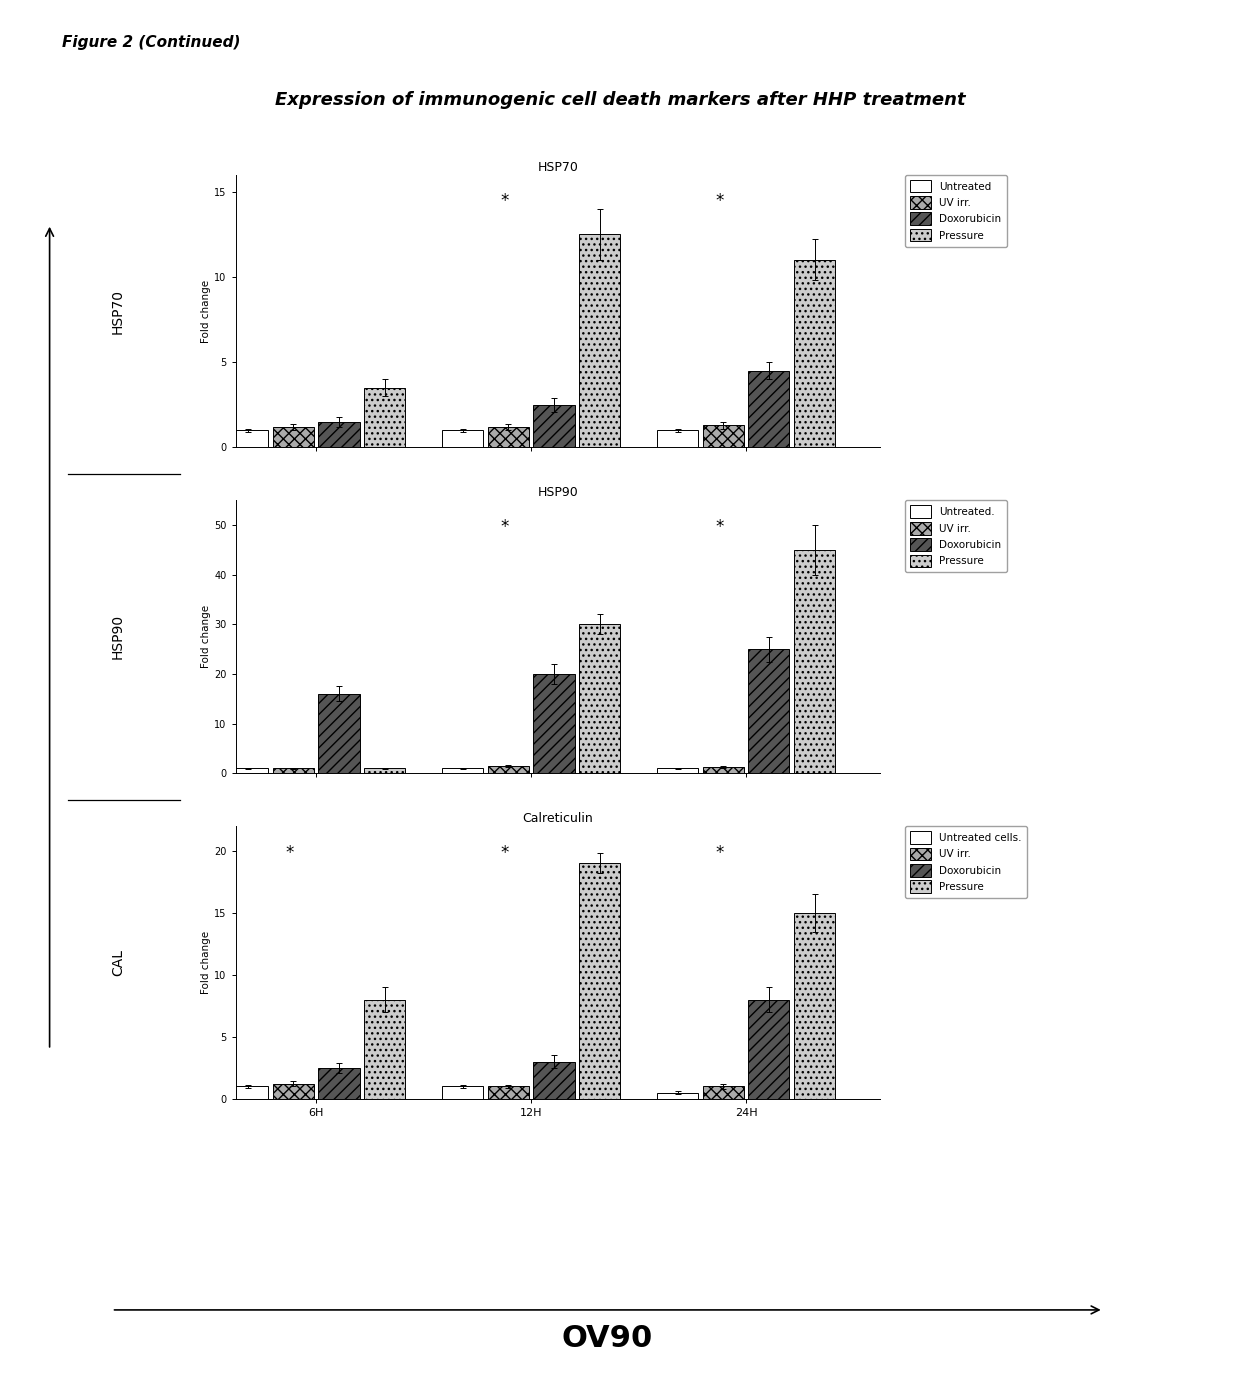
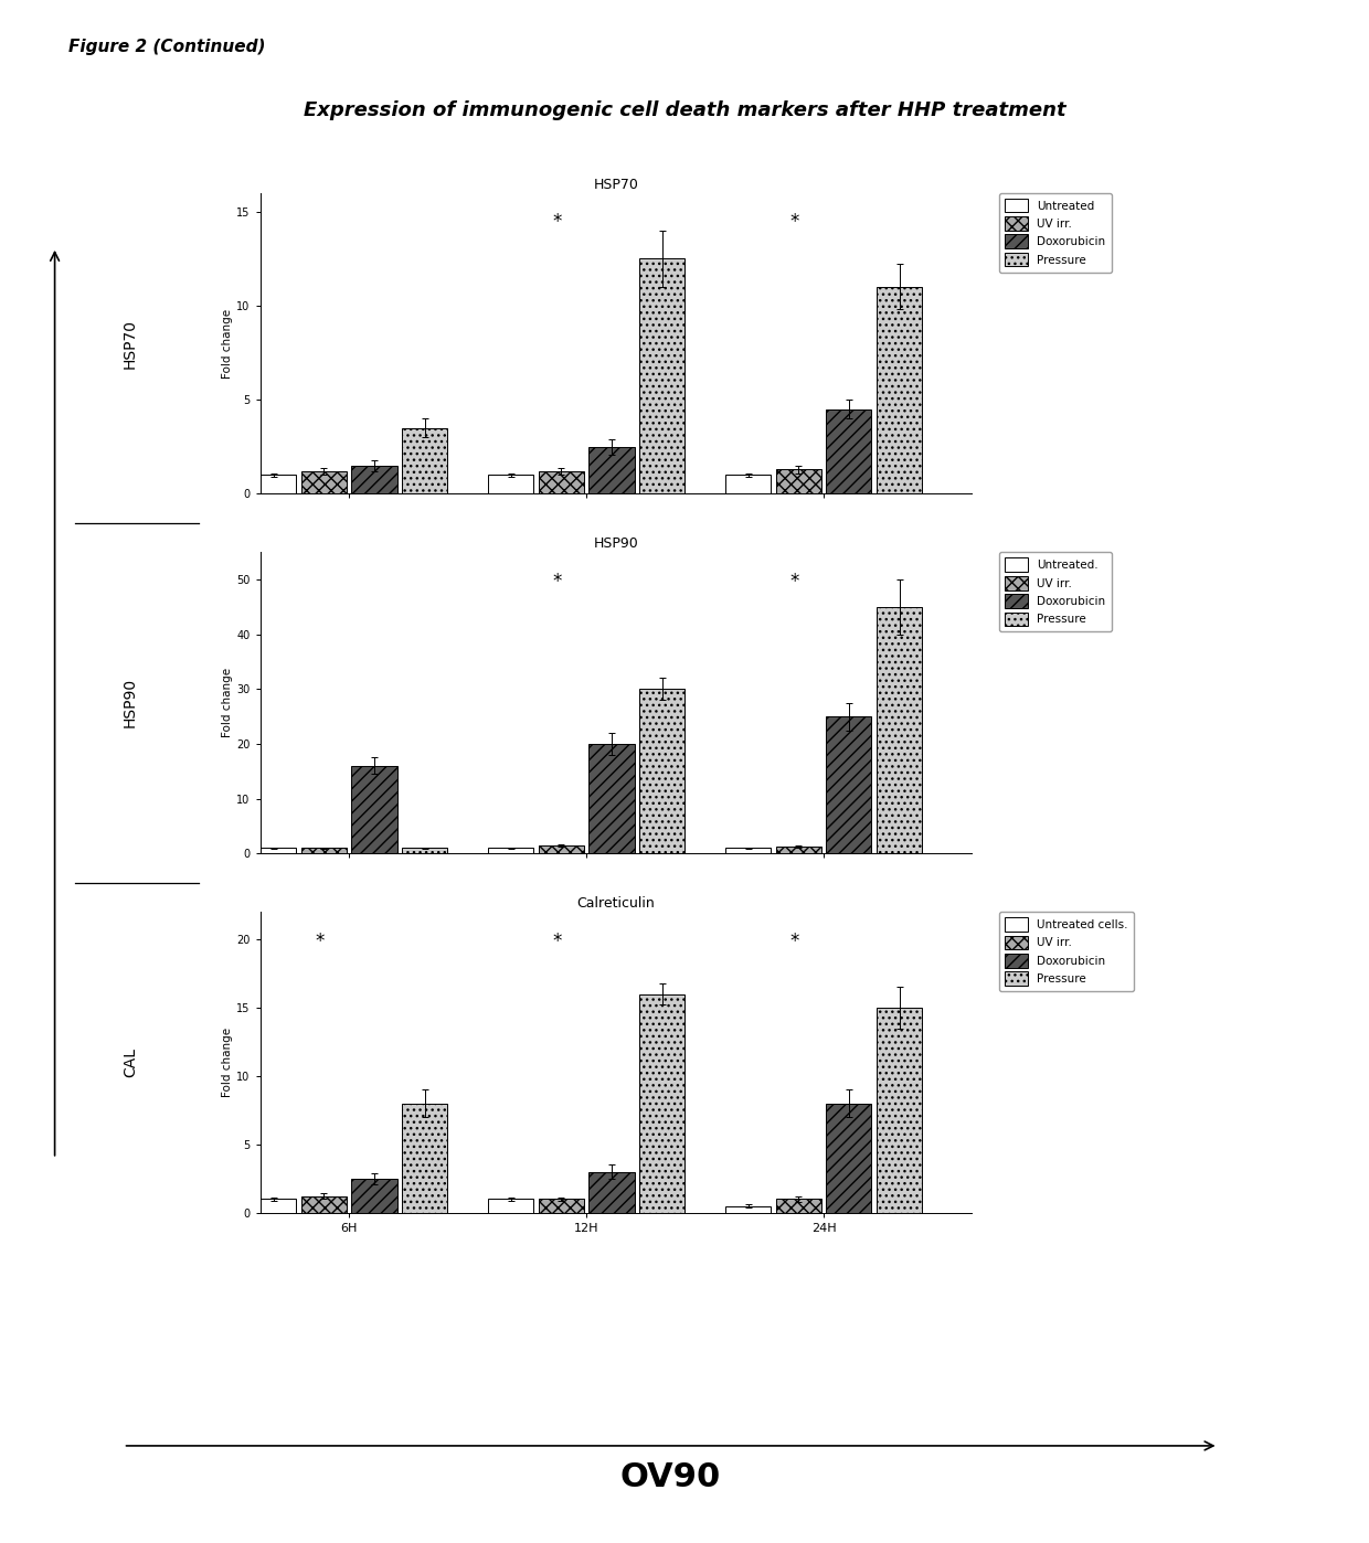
Calreticulin/Pressure/12H: 19 -> 16
